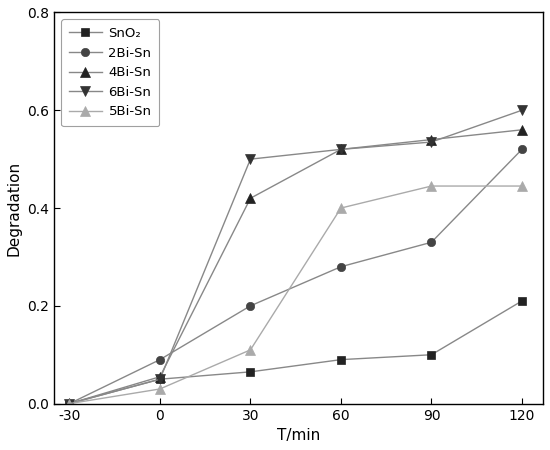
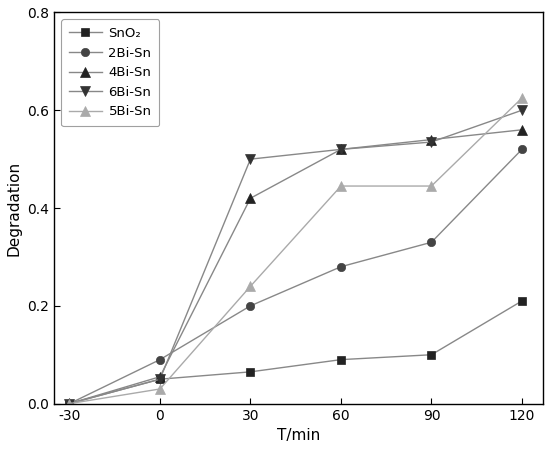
5Bi-Sn/30: 0.110 -> 0.240
5Bi-Sn/60: 0.400 -> 0.445
5Bi-Sn/120: 0.445 -> 0.625
